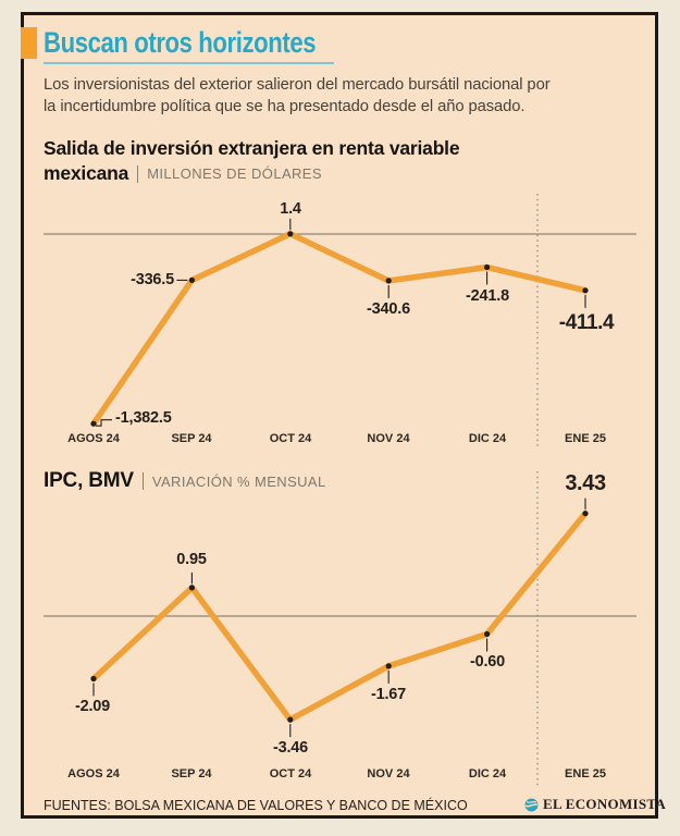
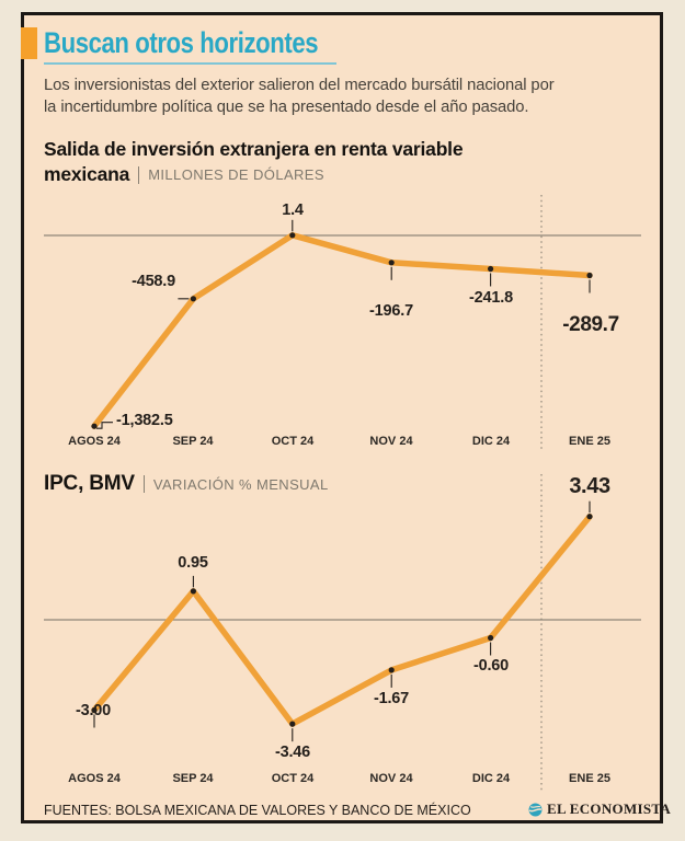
Salida de inversión extranjera en renta variable mexicana/SEP 24: -336.5 -> -458.9
Salida de inversión extranjera en renta variable mexicana/NOV 24: -340.6 -> -196.7
Salida de inversión extranjera en renta variable mexicana/ENE 25: -411.4 -> -289.7
IPC, BMV/AGOS 24: -2.09 -> -3.00
